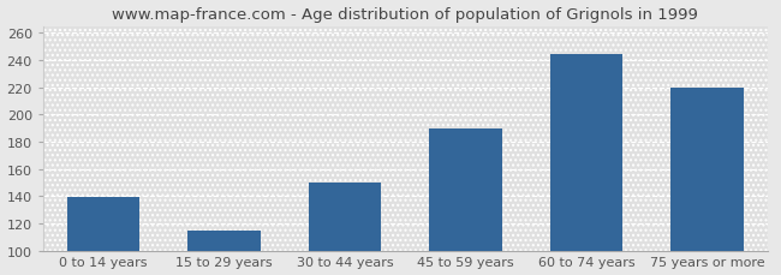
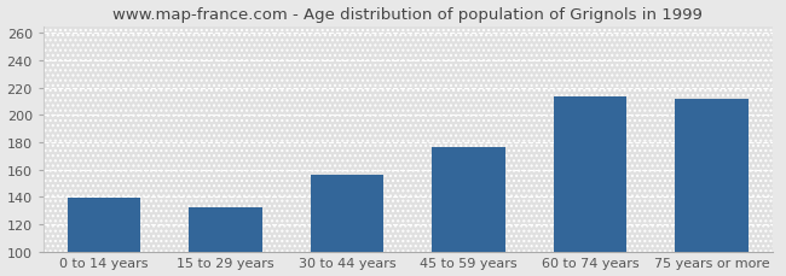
15 to 29 years: 115 -> 132
30 to 44 years: 150 -> 156
45 to 59 years: 190 -> 176
60 to 74 years: 244 -> 213
75 years or more: 220 -> 212
